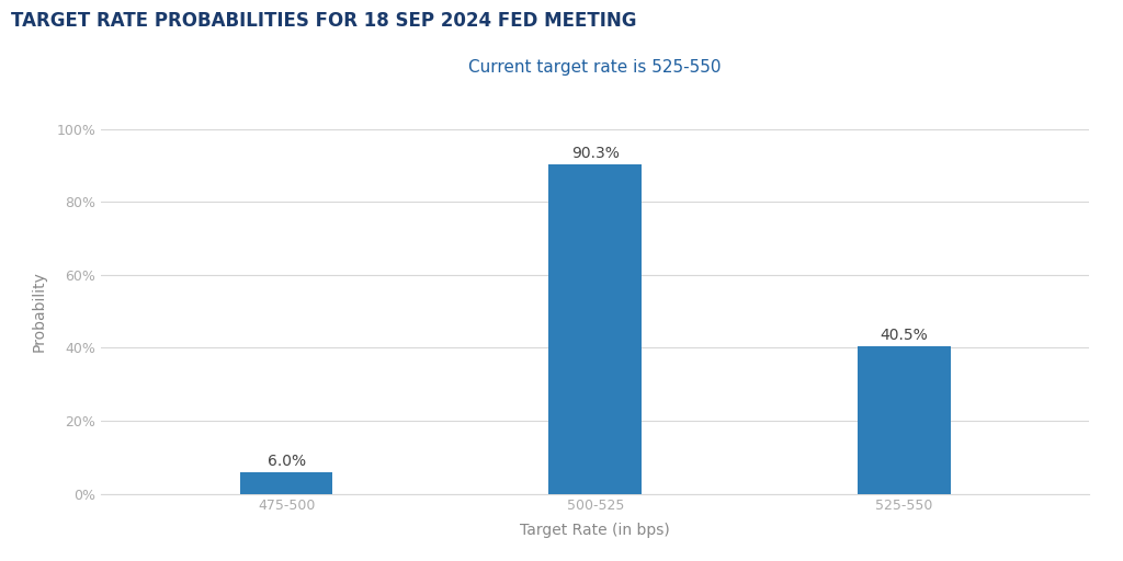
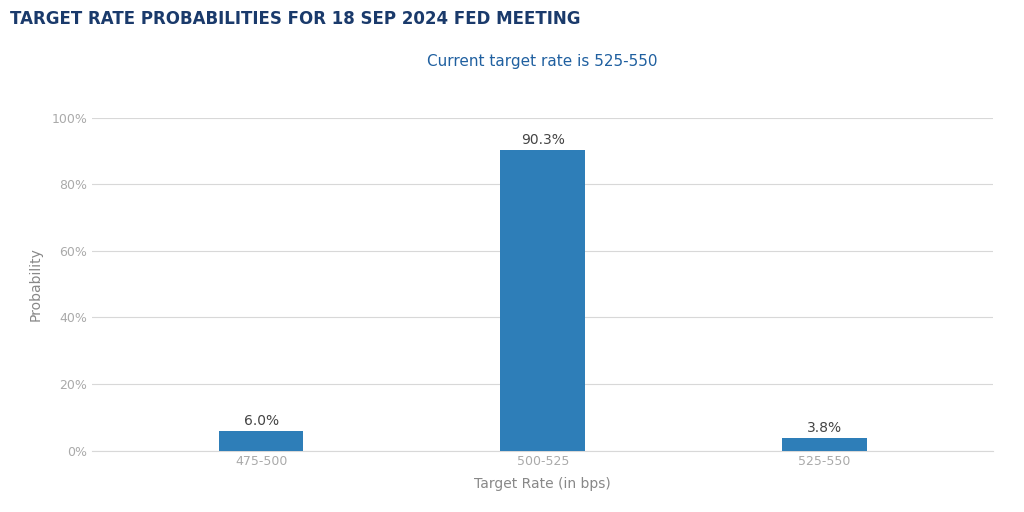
525-550: 40.5% -> 3.8%
